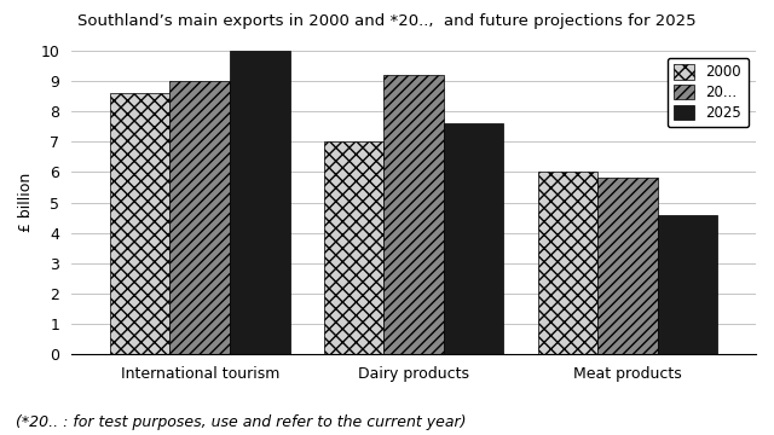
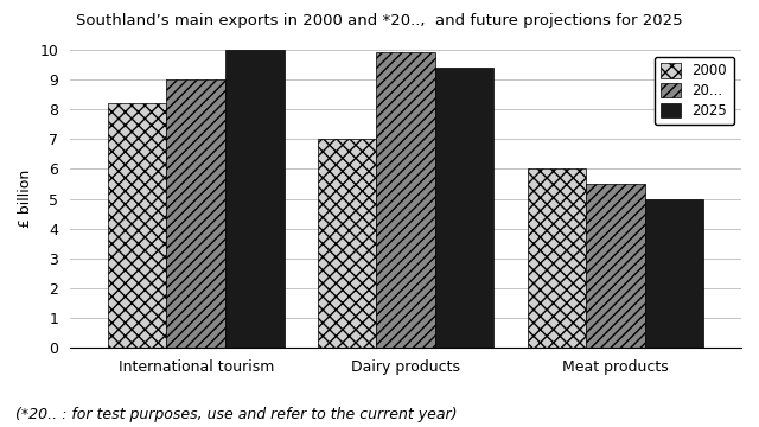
2000/International tourism: 8.6 -> 8.2
20.../Dairy products: 9.2 -> 9.9
2025/Dairy products: 7.6 -> 9.4
20.../Meat products: 5.8 -> 5.5
2025/Meat products: 4.6 -> 5.0
